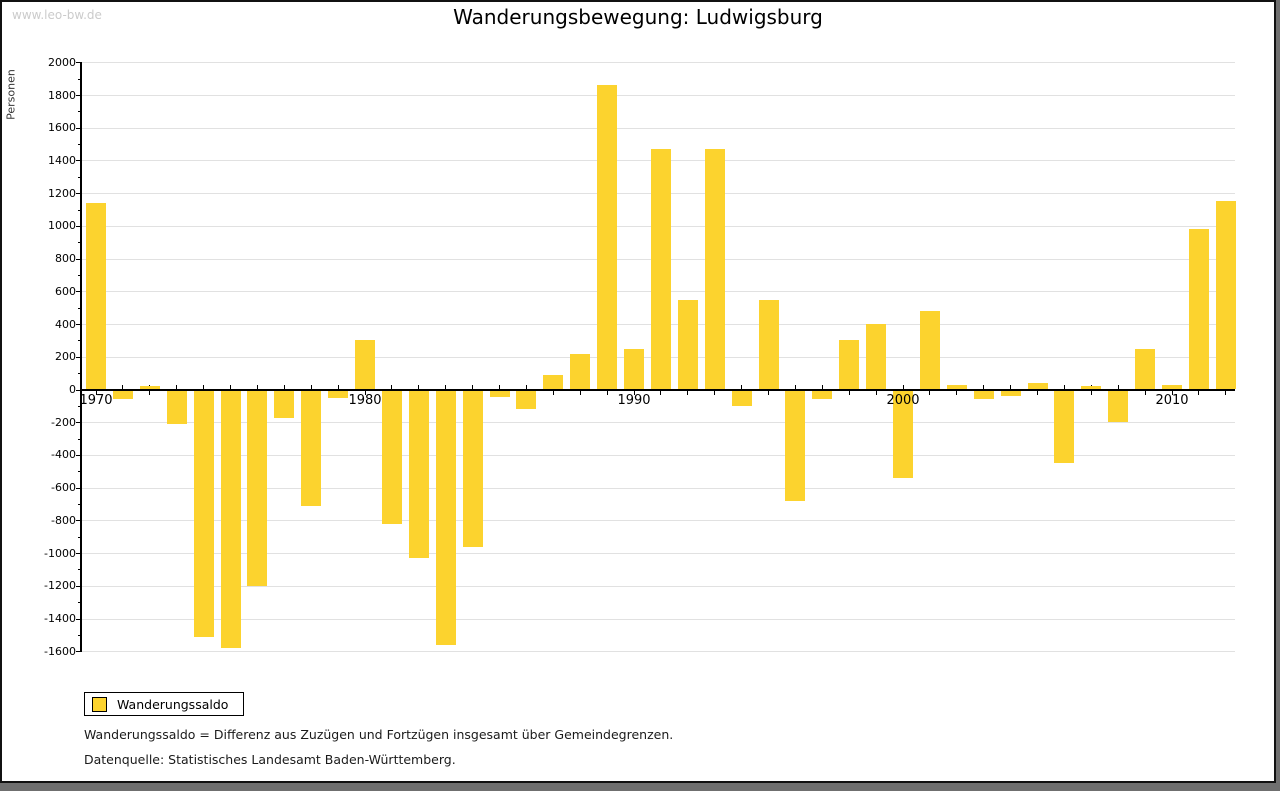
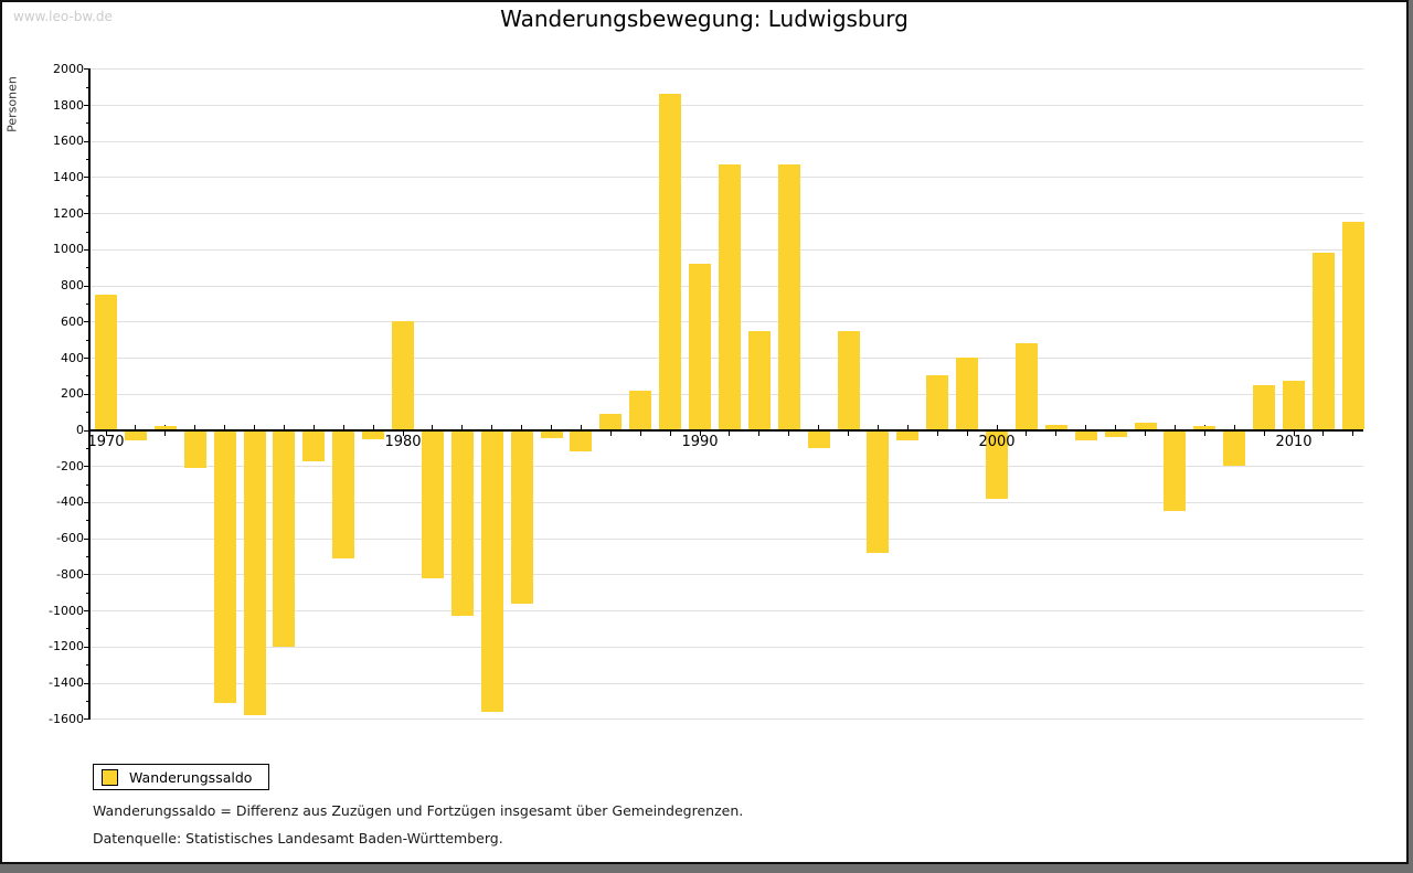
1970: 1140 -> 750
1980: 300 -> 600
1990: 250 -> 920
2000: -540 -> -380
2010: 30 -> 270
